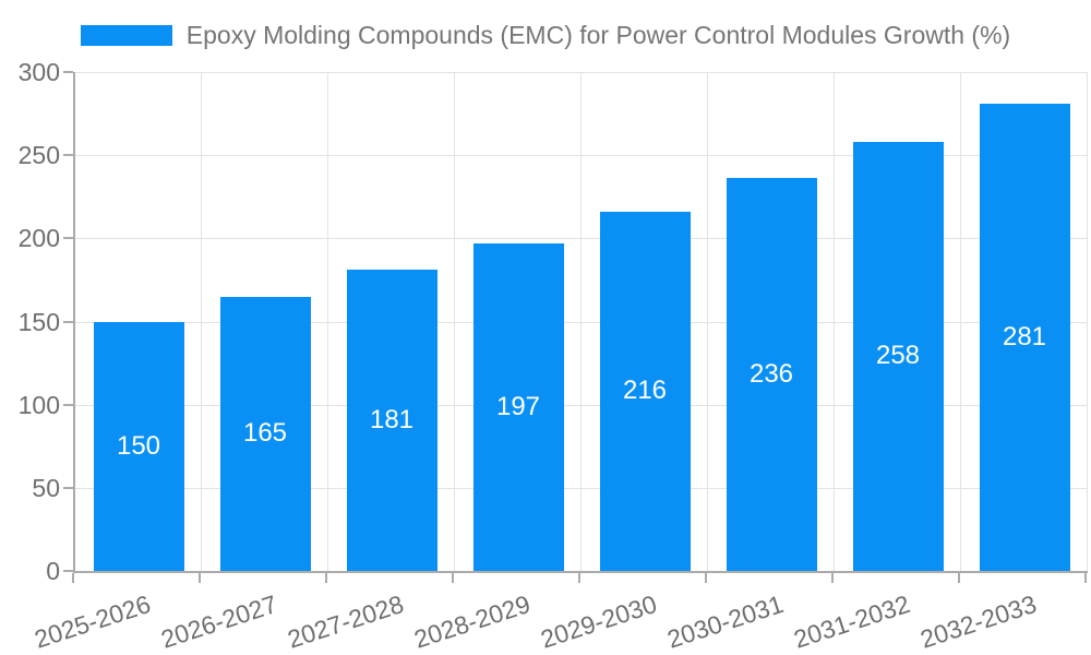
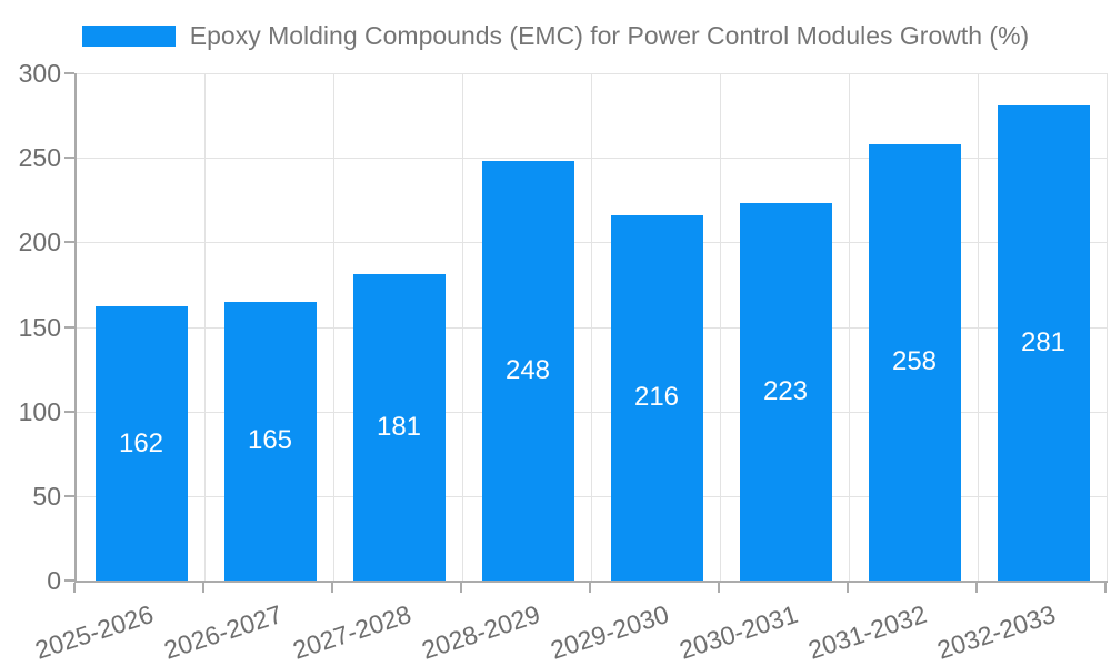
2025-2026: 150 -> 162
2028-2029: 197 -> 248
2030-2031: 236 -> 223
